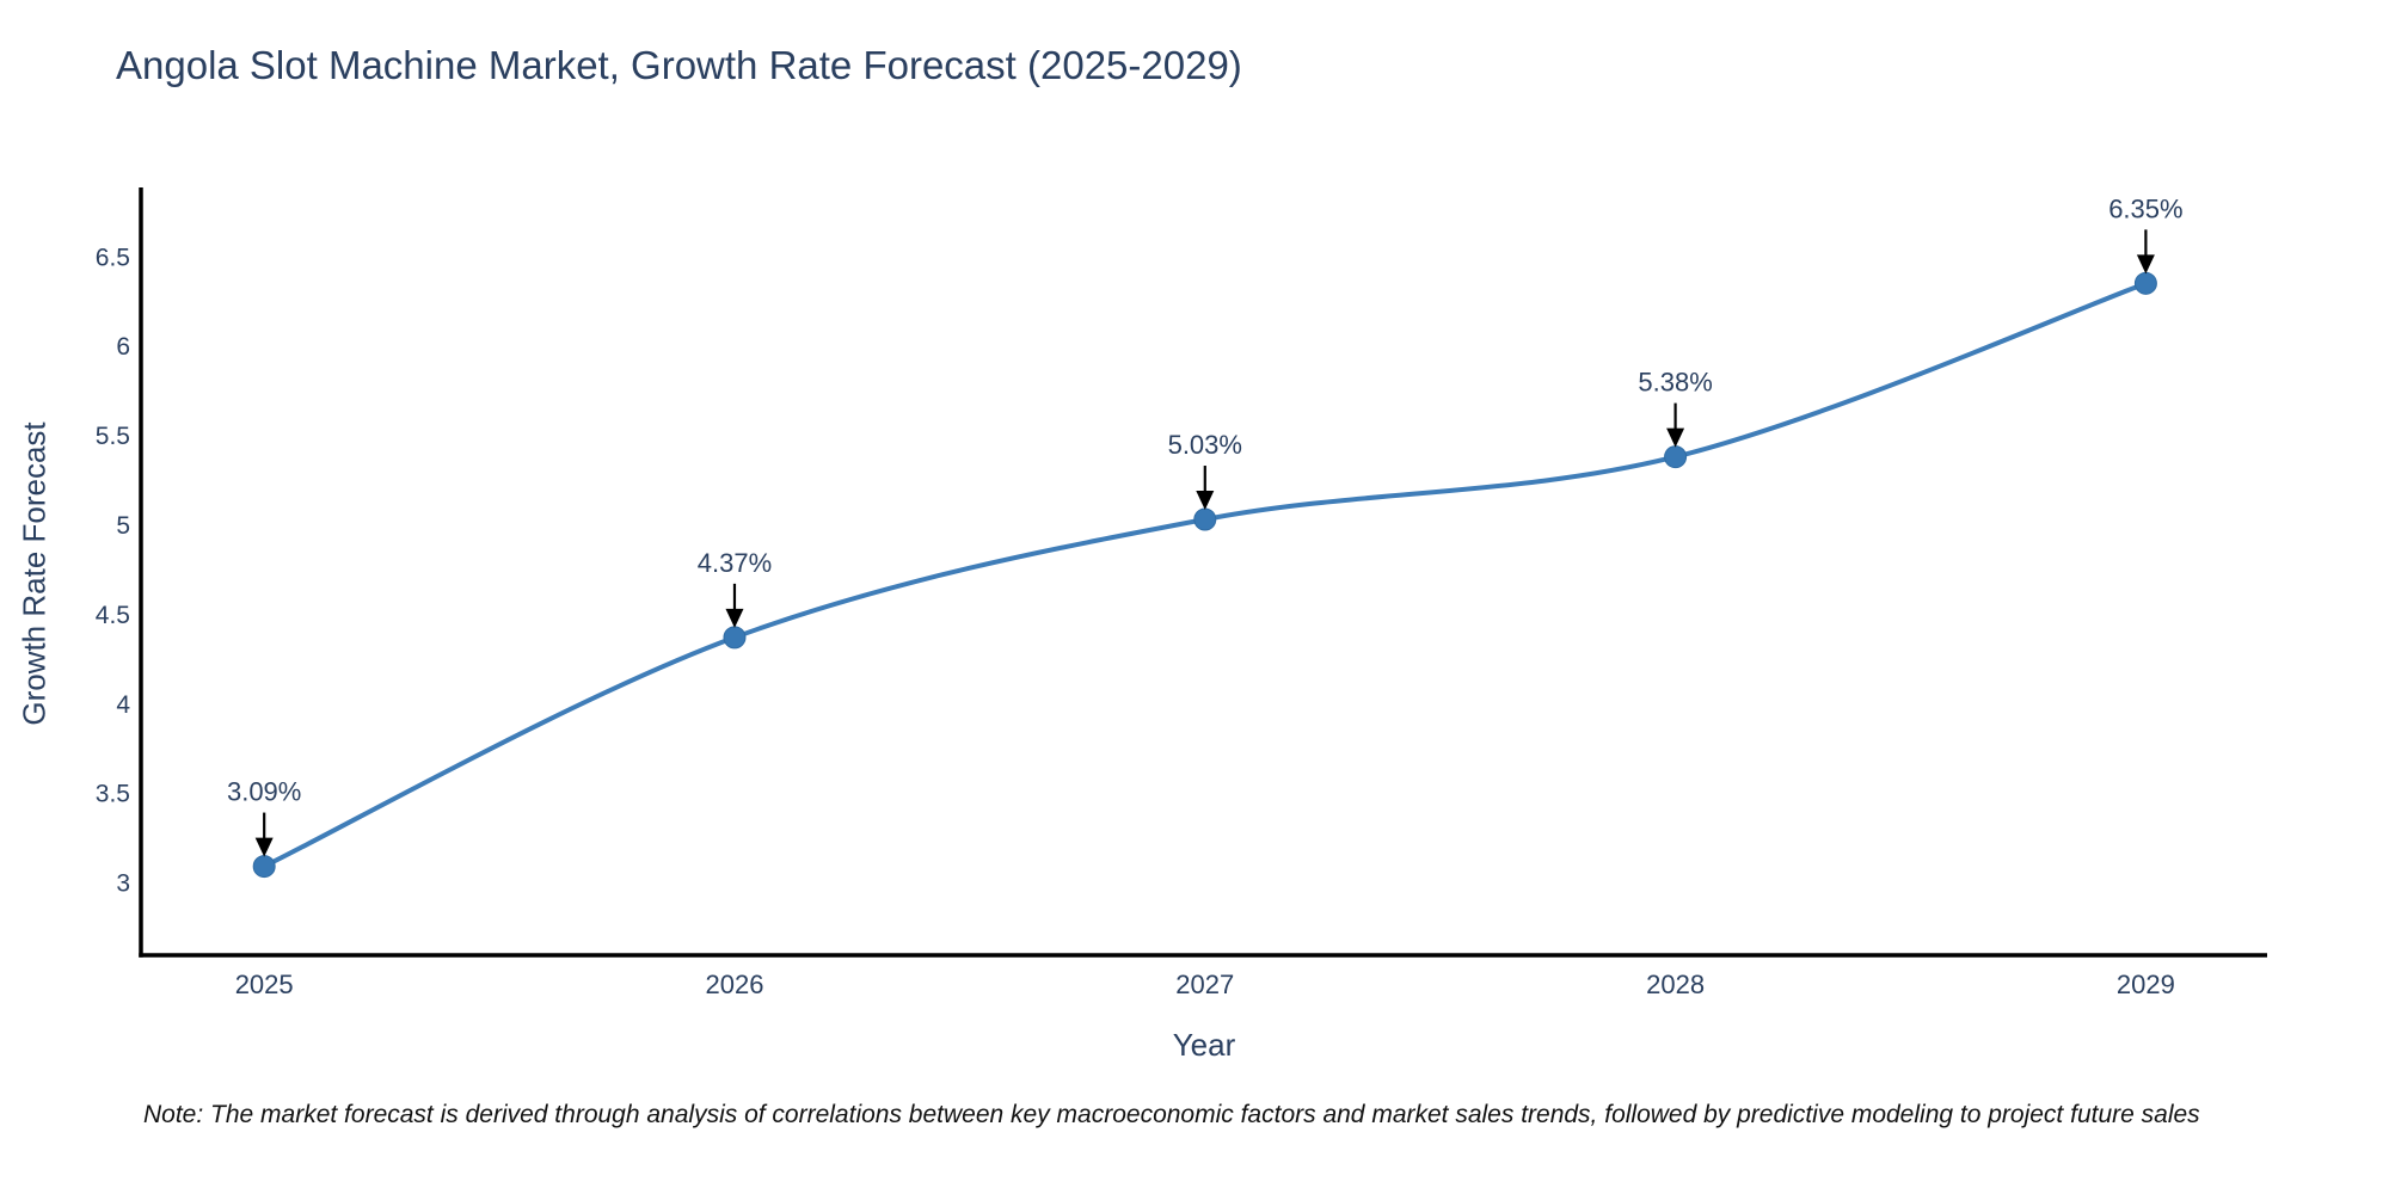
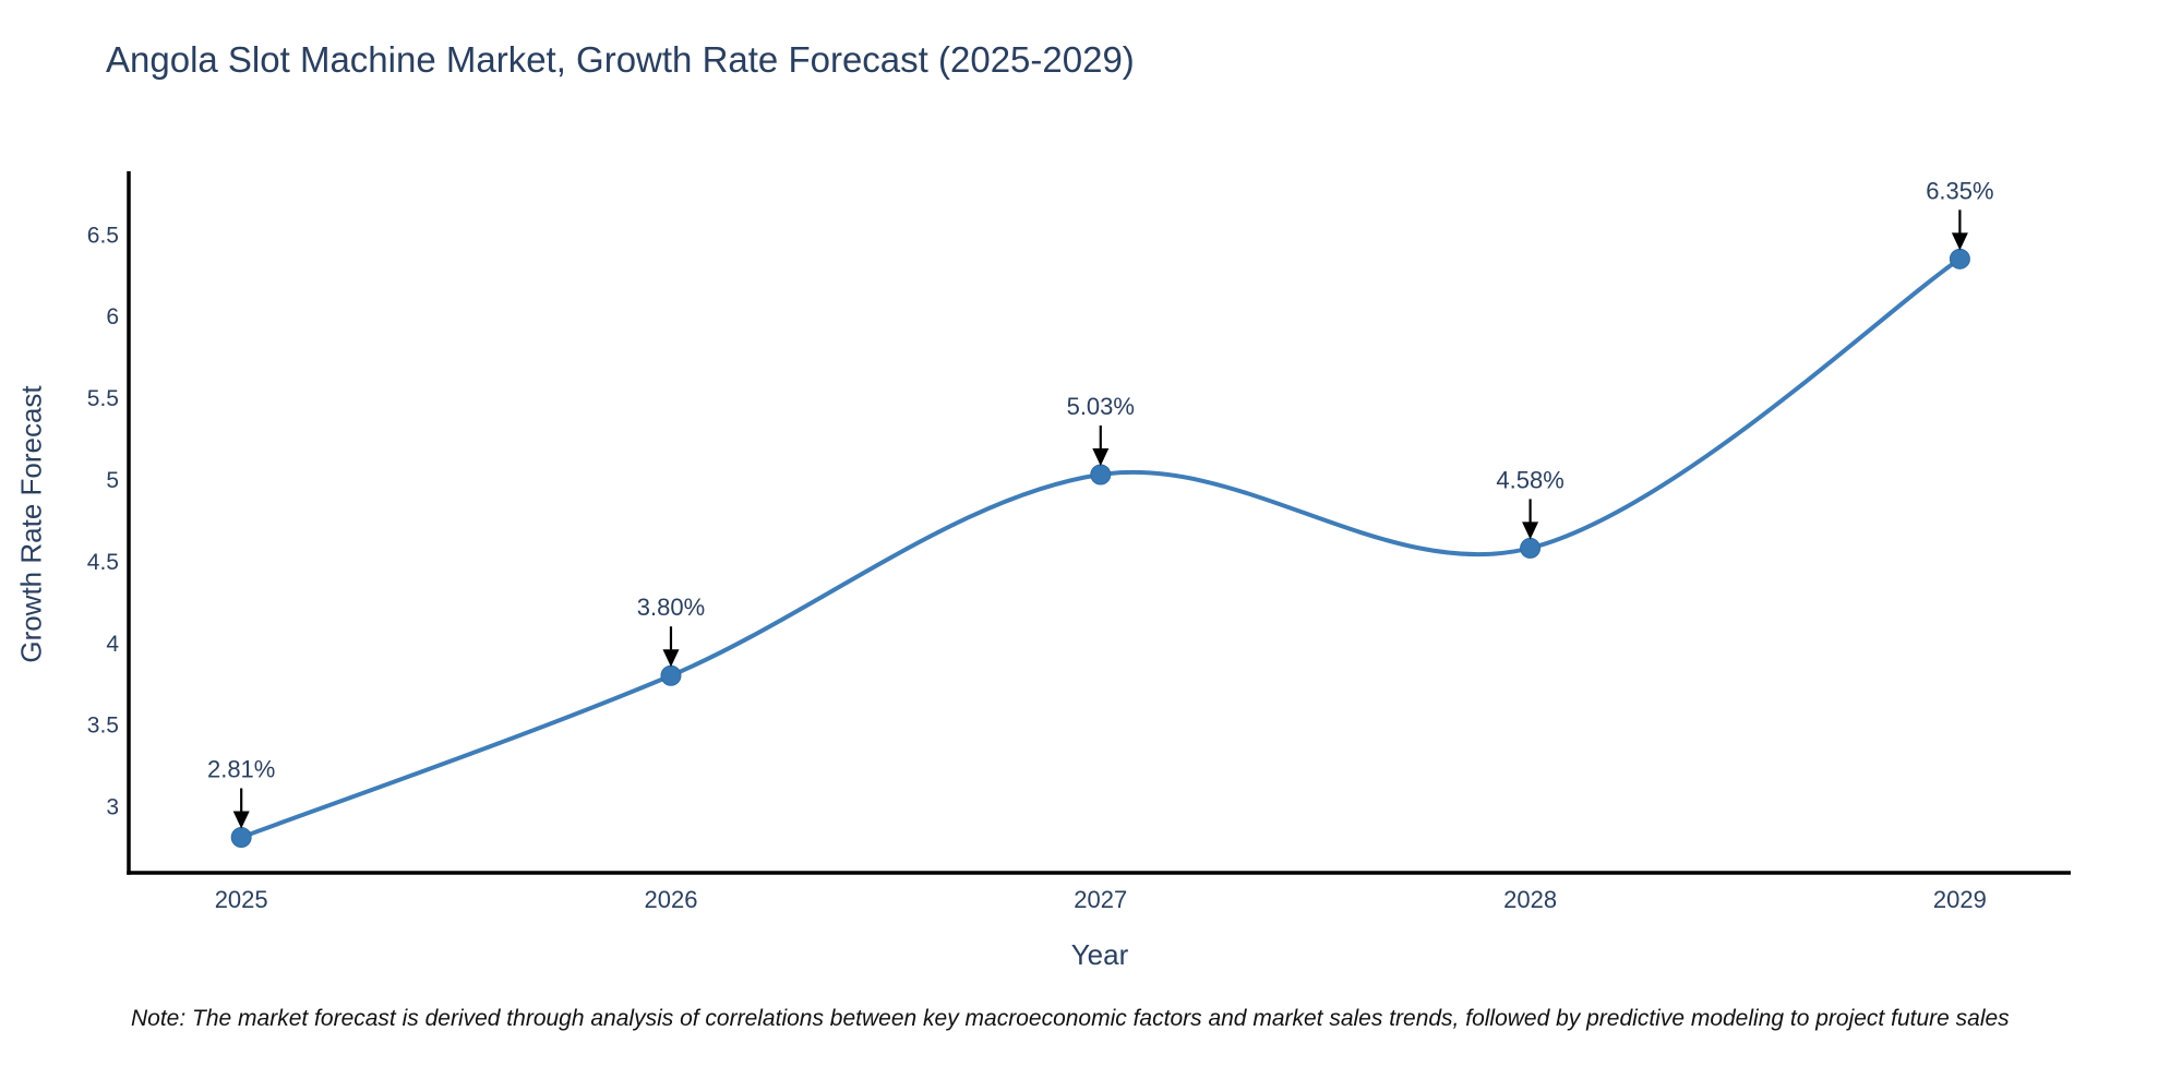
2025: 3.09% -> 2.81%
2026: 4.37% -> 3.80%
2028: 5.38% -> 4.58%
